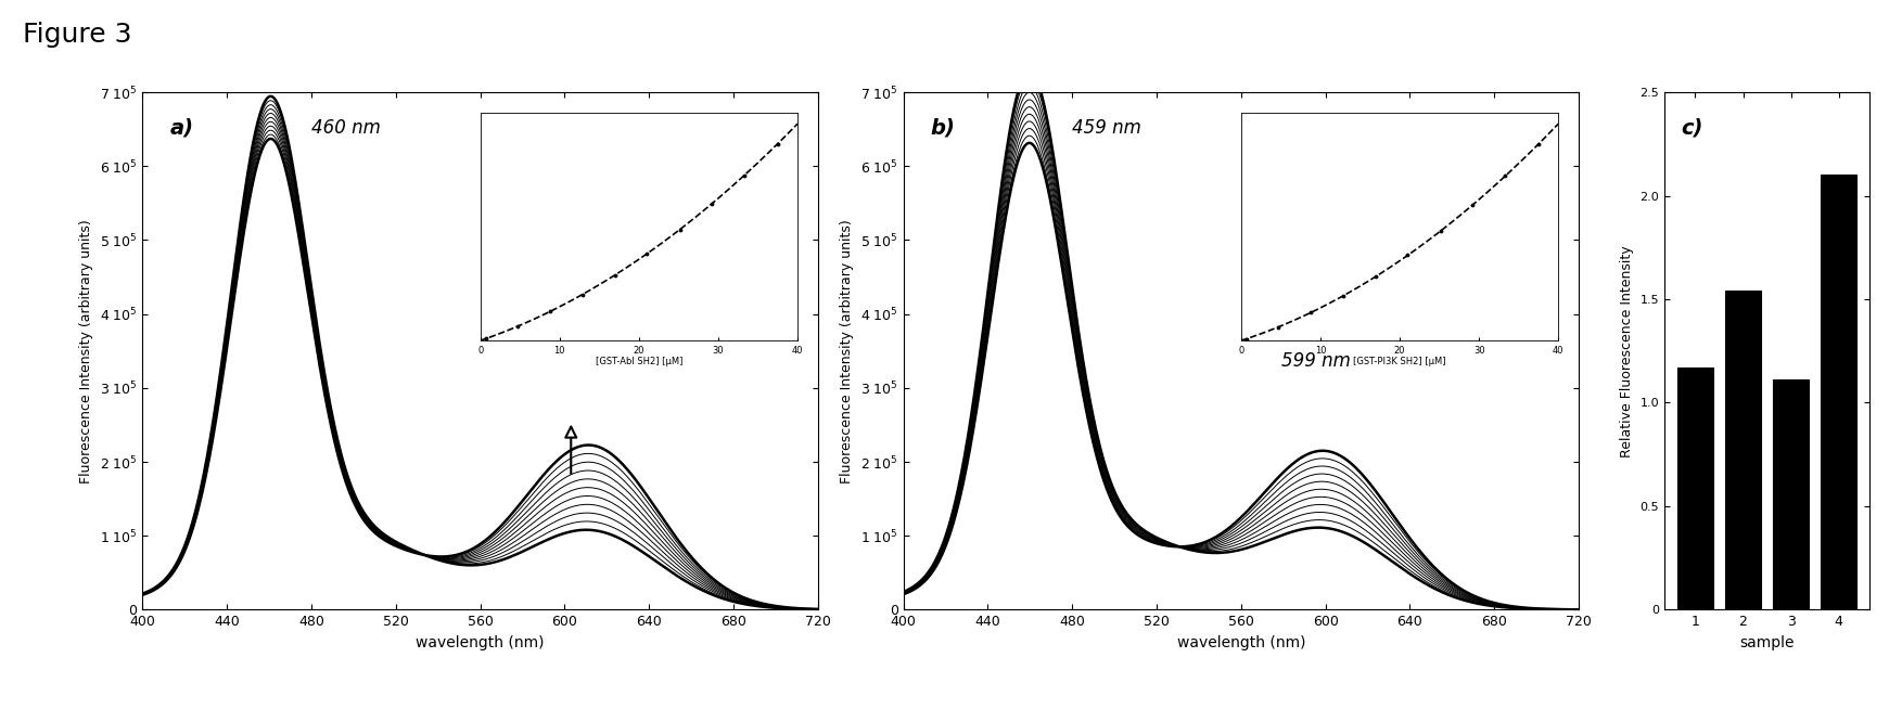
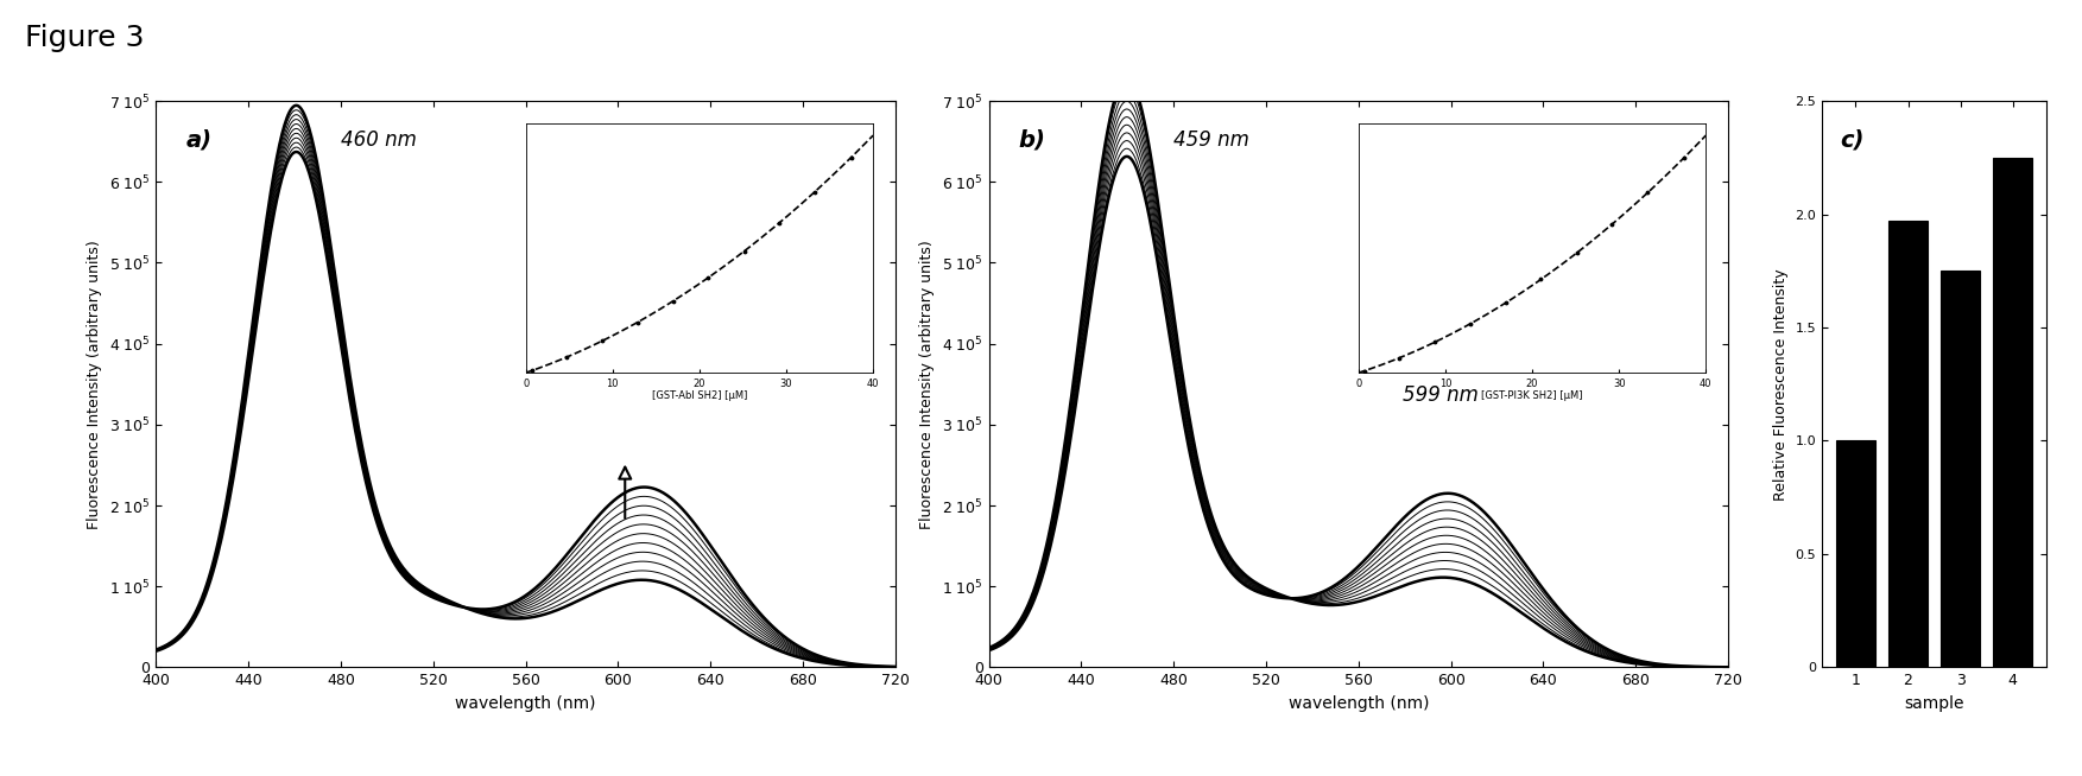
1: 1.17 -> 1.00
2: 1.54 -> 1.97
3: 1.11 -> 1.75
4: 2.10 -> 2.25
